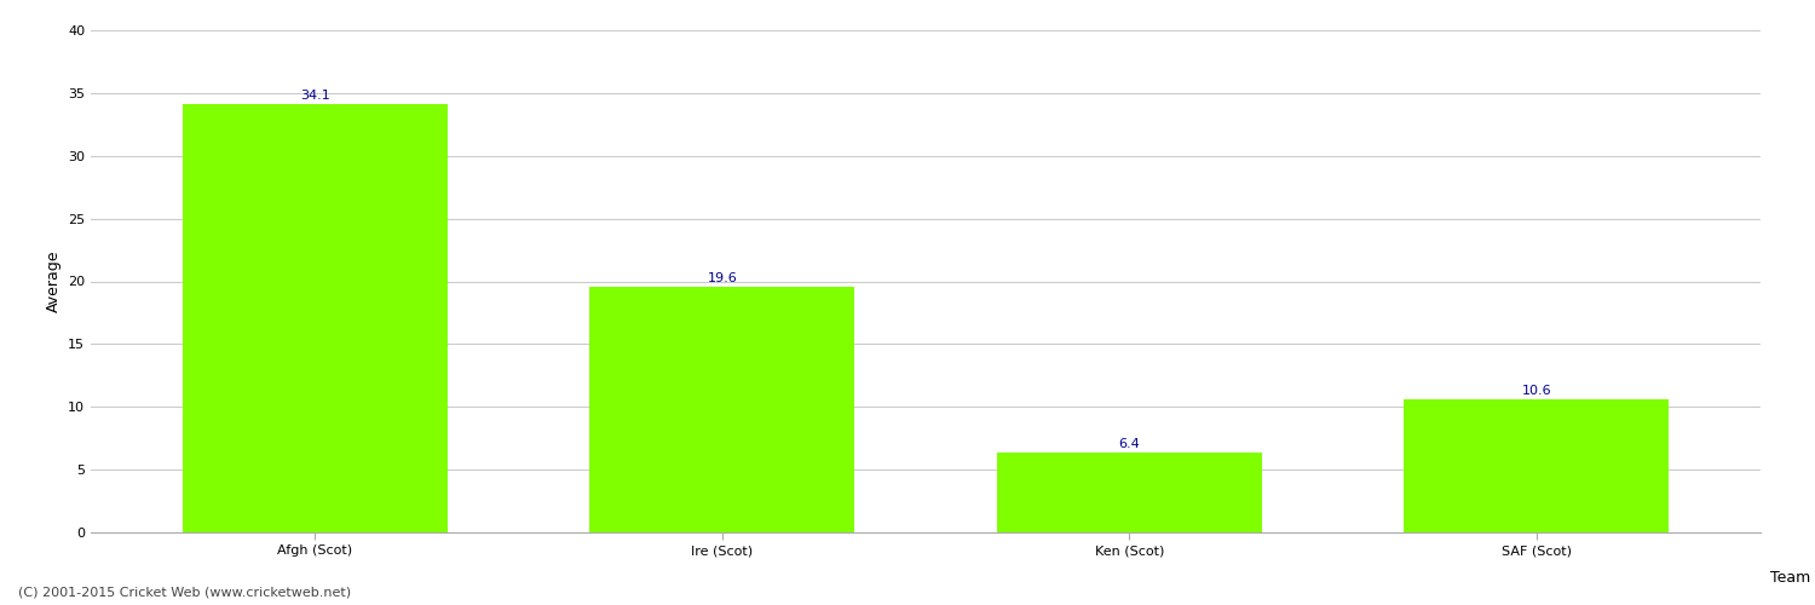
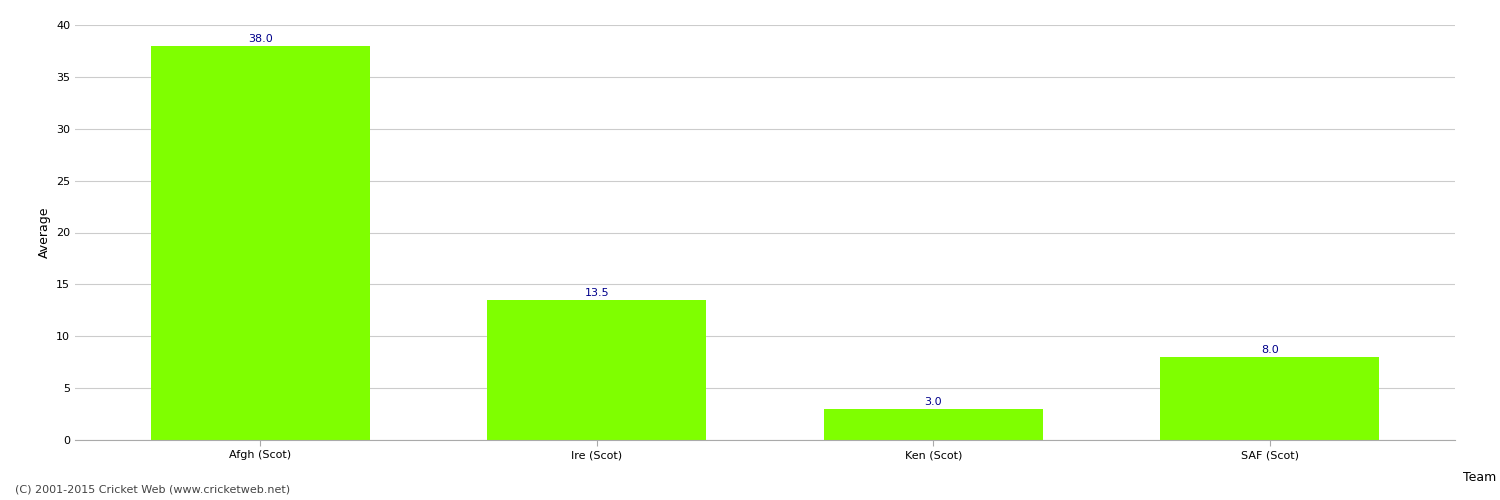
Afgh (Scot): 34.1 -> 38.0
Ire (Scot): 19.6 -> 13.5
Ken (Scot): 6.4 -> 3.0
SAF (Scot): 10.6 -> 8.0
